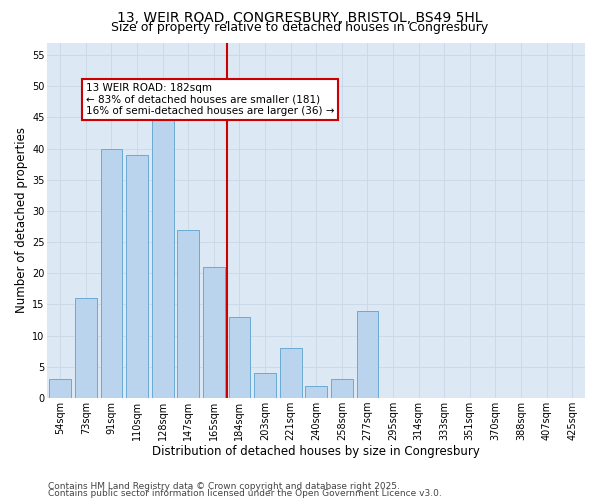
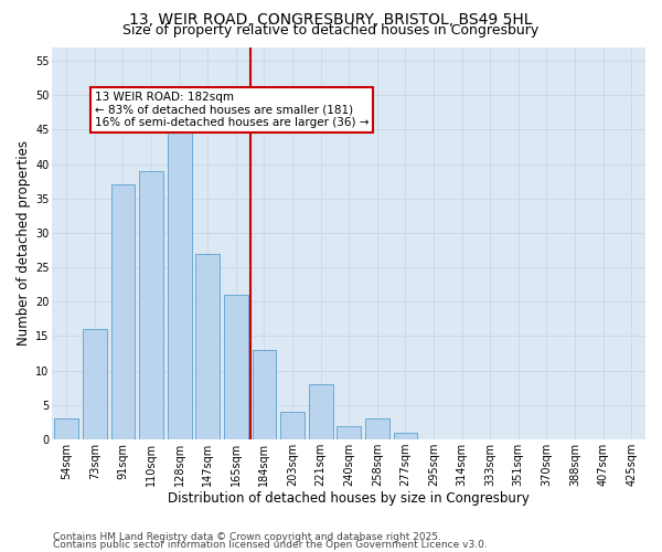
91sqm: 40 -> 37
277sqm: 14 -> 1
